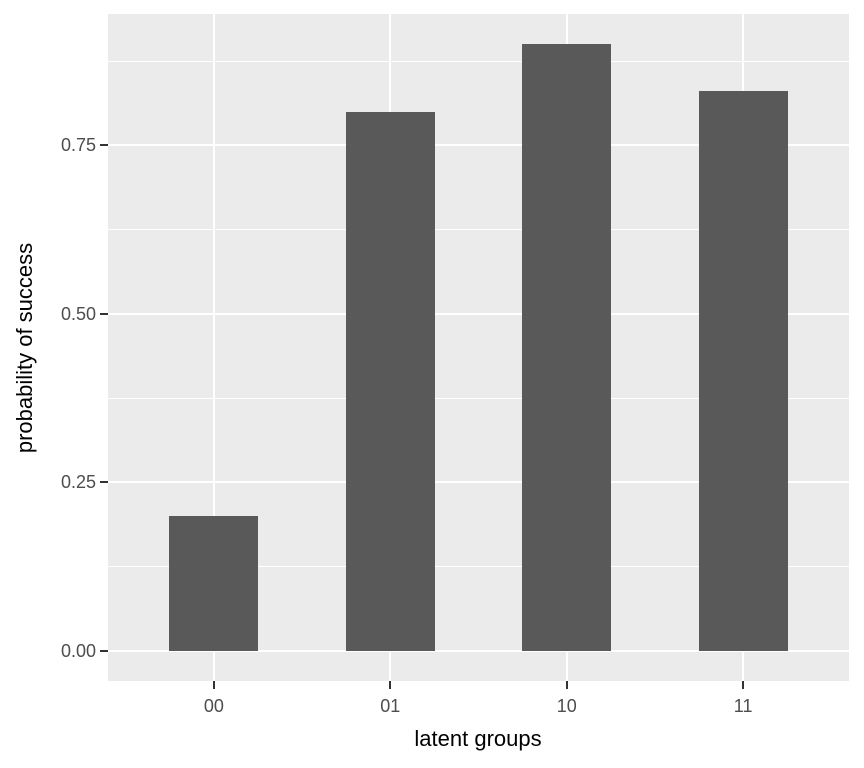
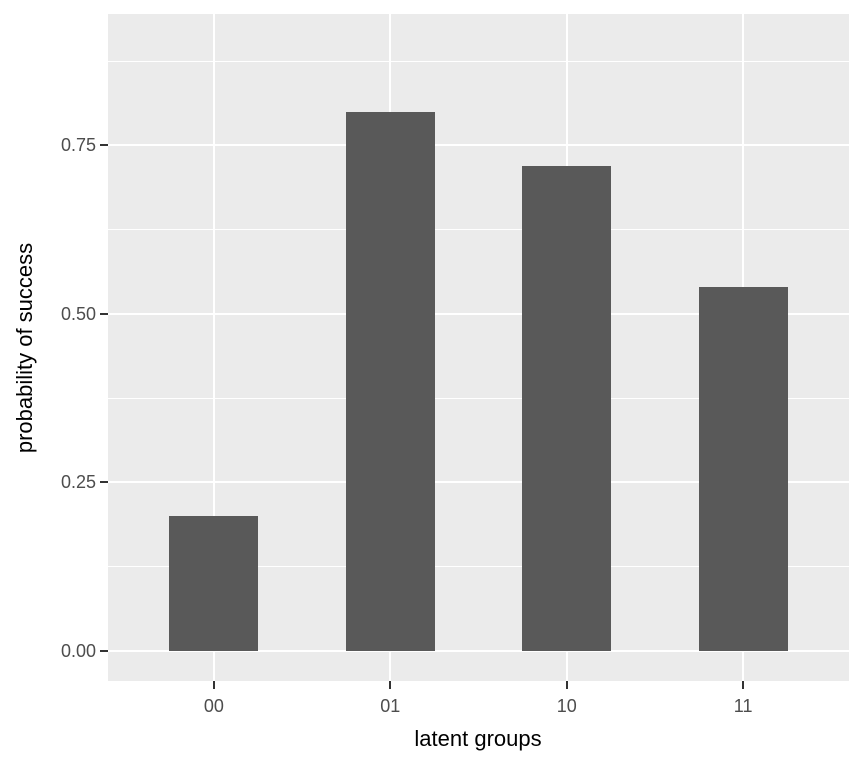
10: 0.90 -> 0.72
11: 0.83 -> 0.54
